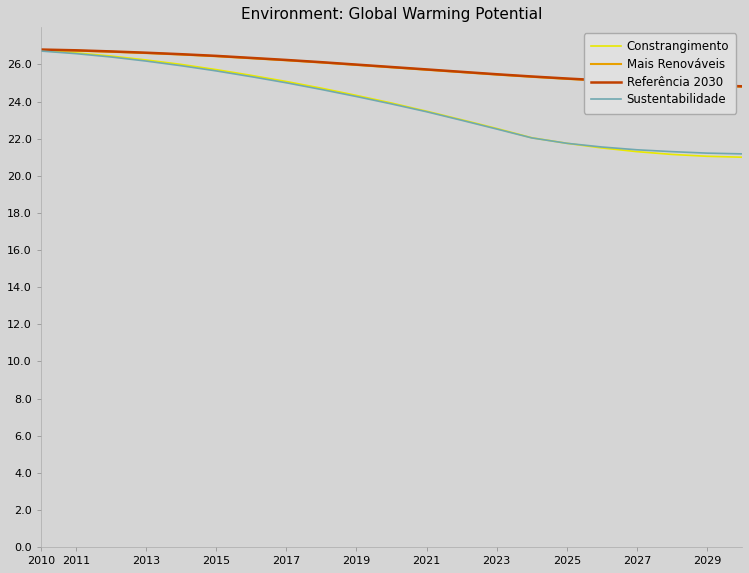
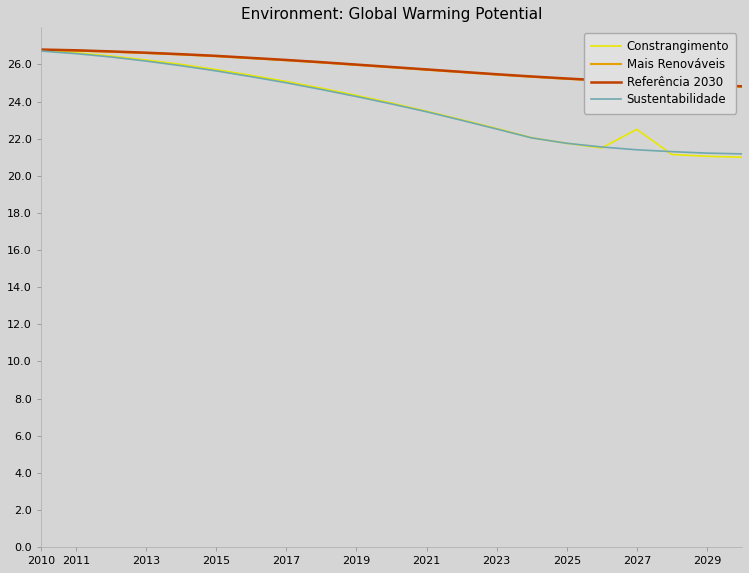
Constrangimento/2027: 21.3 -> 22.5
